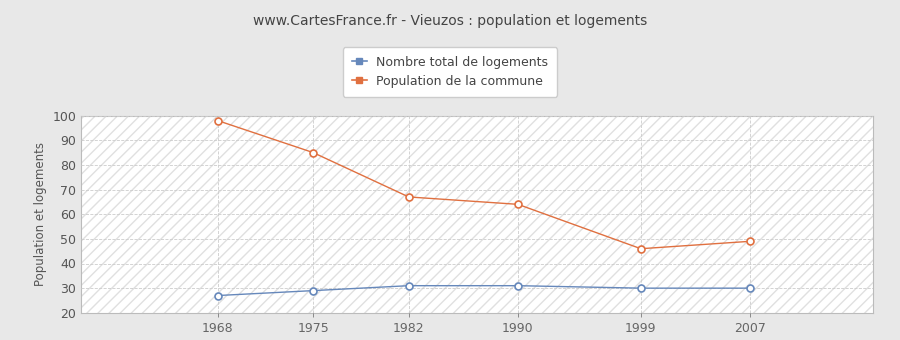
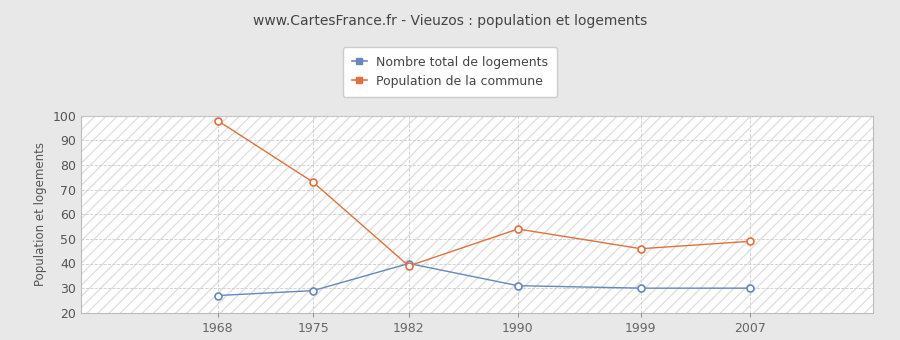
Population de la commune/1975: 85 -> 73
Nombre total de logements/1982: 31 -> 40
Population de la commune/1982: 67 -> 39
Population de la commune/1990: 64 -> 54
